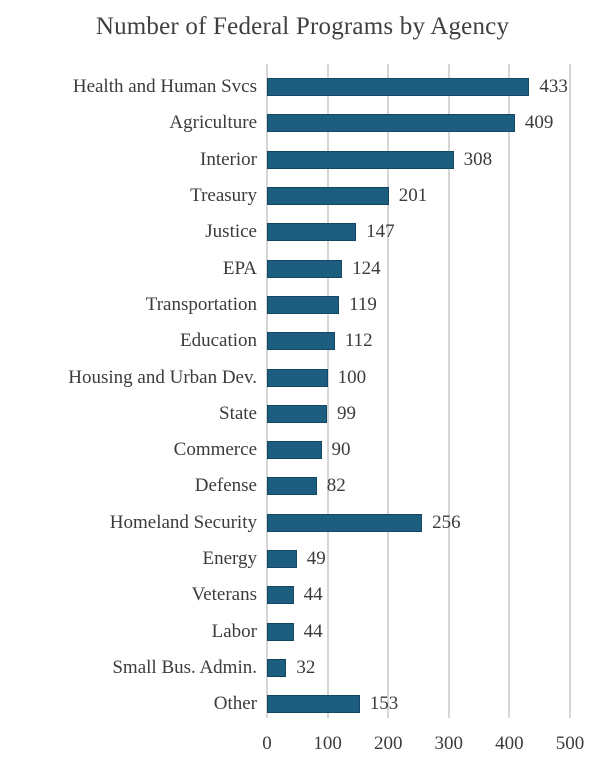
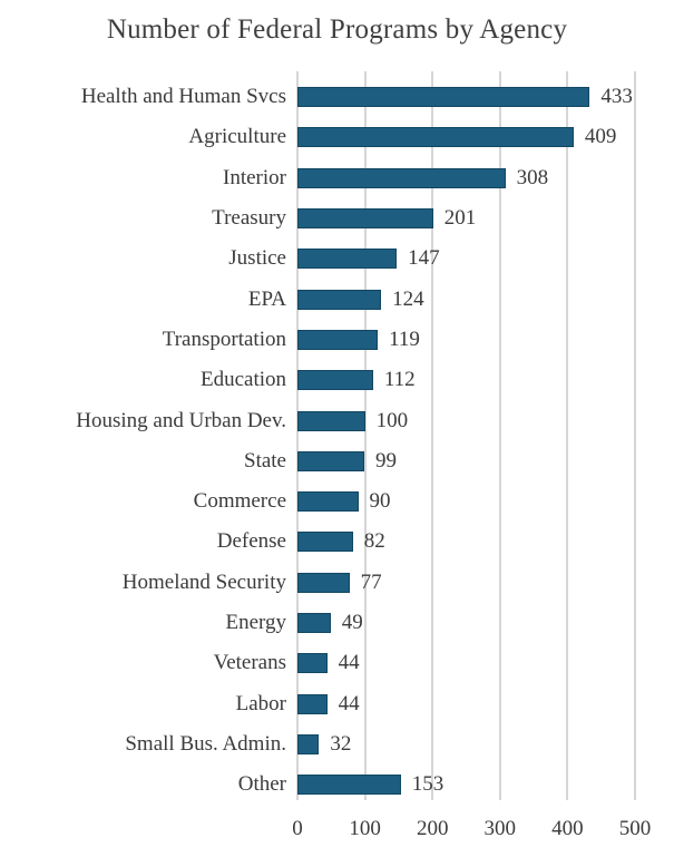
Homeland Security: 256 -> 77
